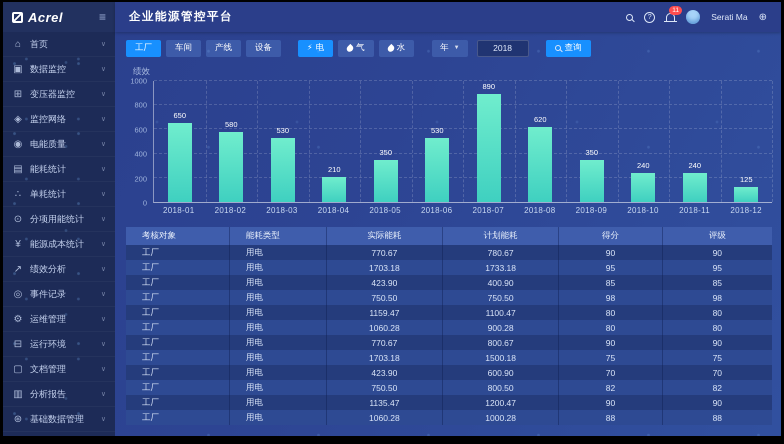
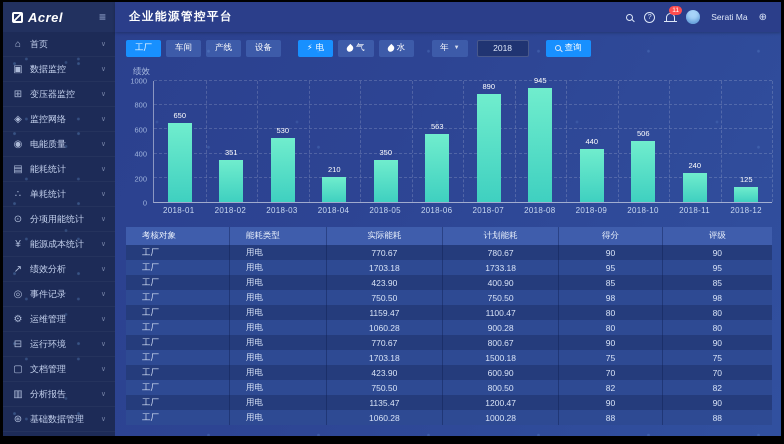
2018-02: 580 -> 351
2018-06: 530 -> 563
2018-08: 620 -> 945
2018-09: 350 -> 440
2018-10: 240 -> 506
